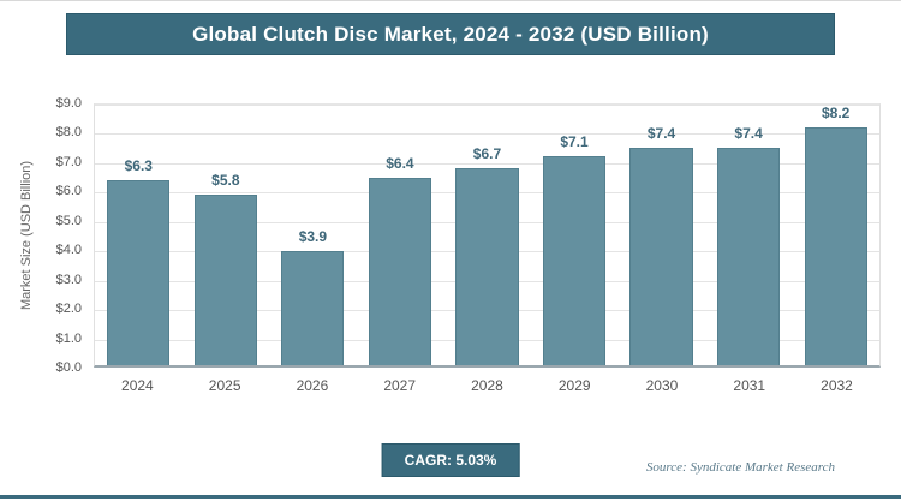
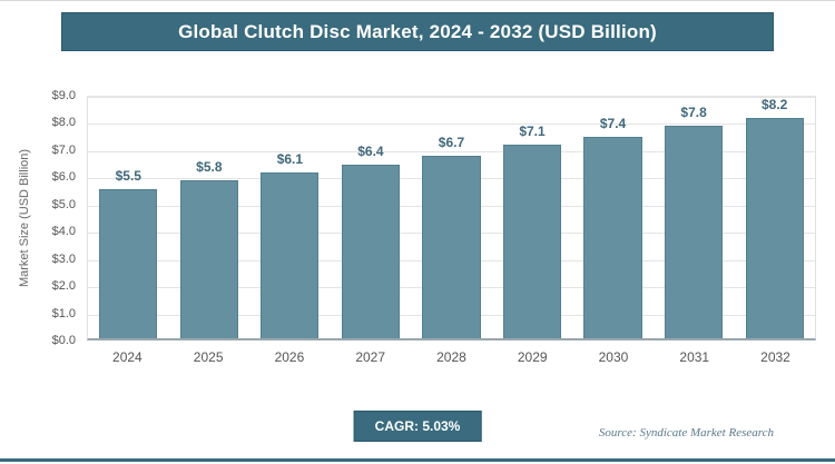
2024: $6.3 -> $5.5
2026: $3.9 -> $6.1
2031: $7.4 -> $7.8
